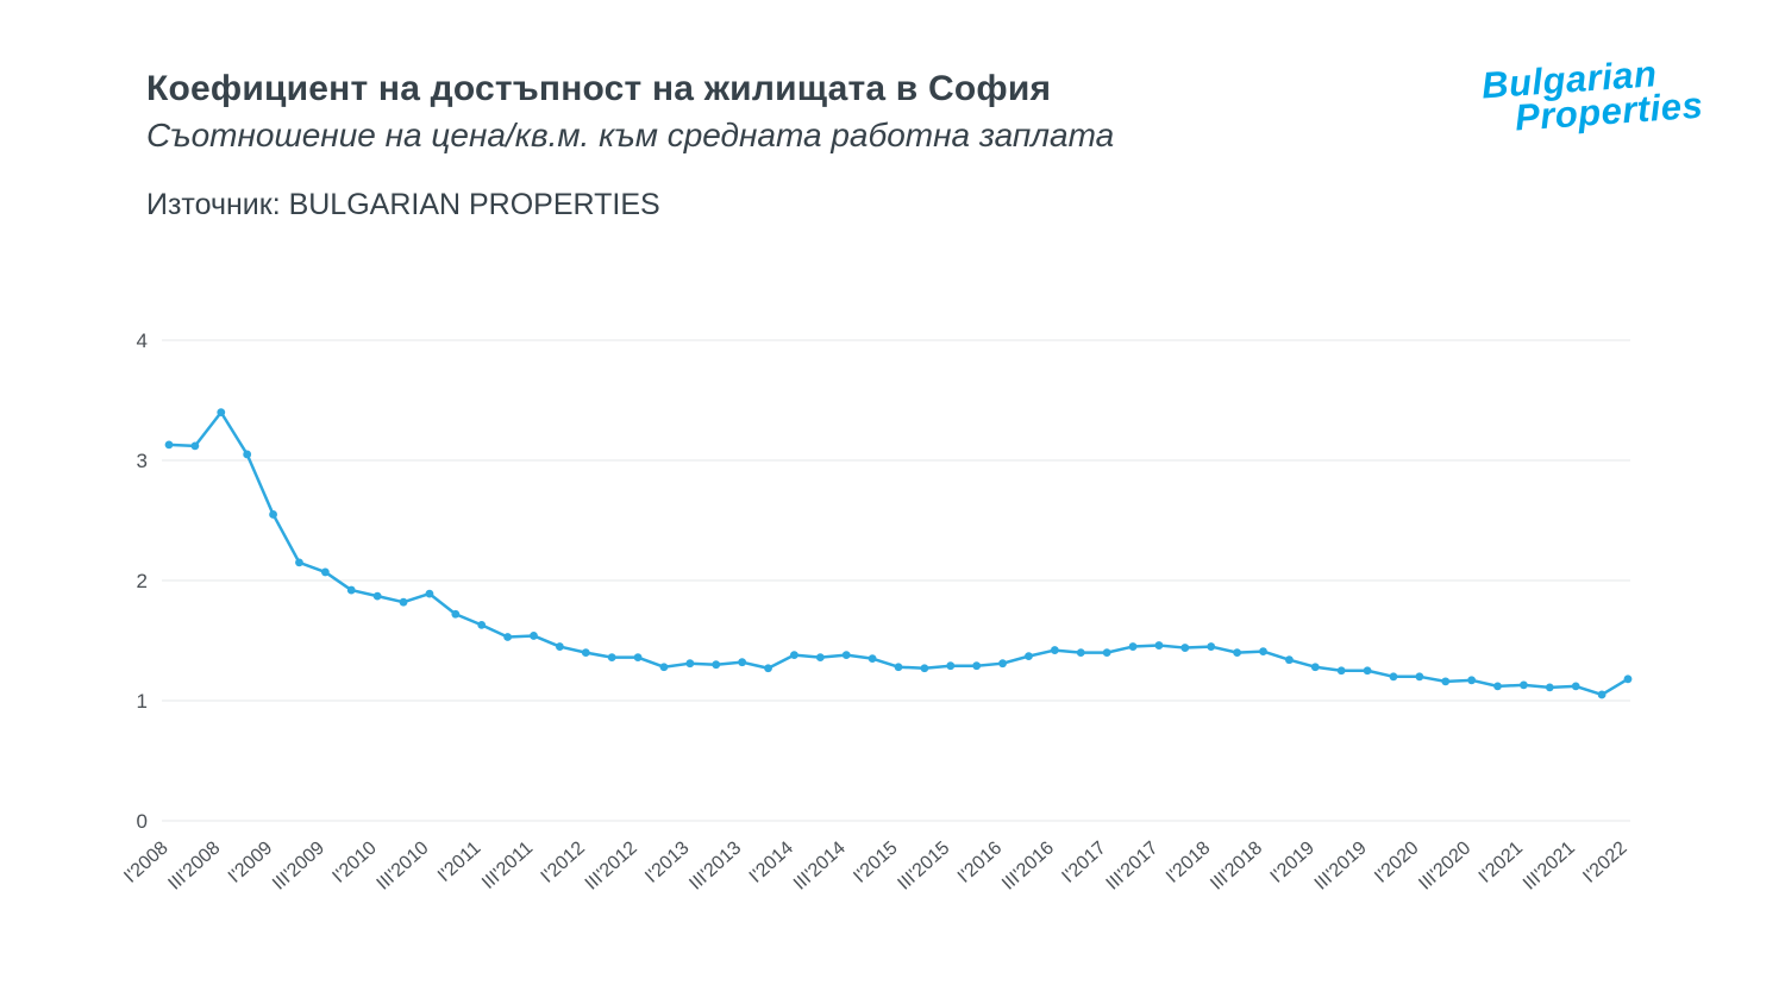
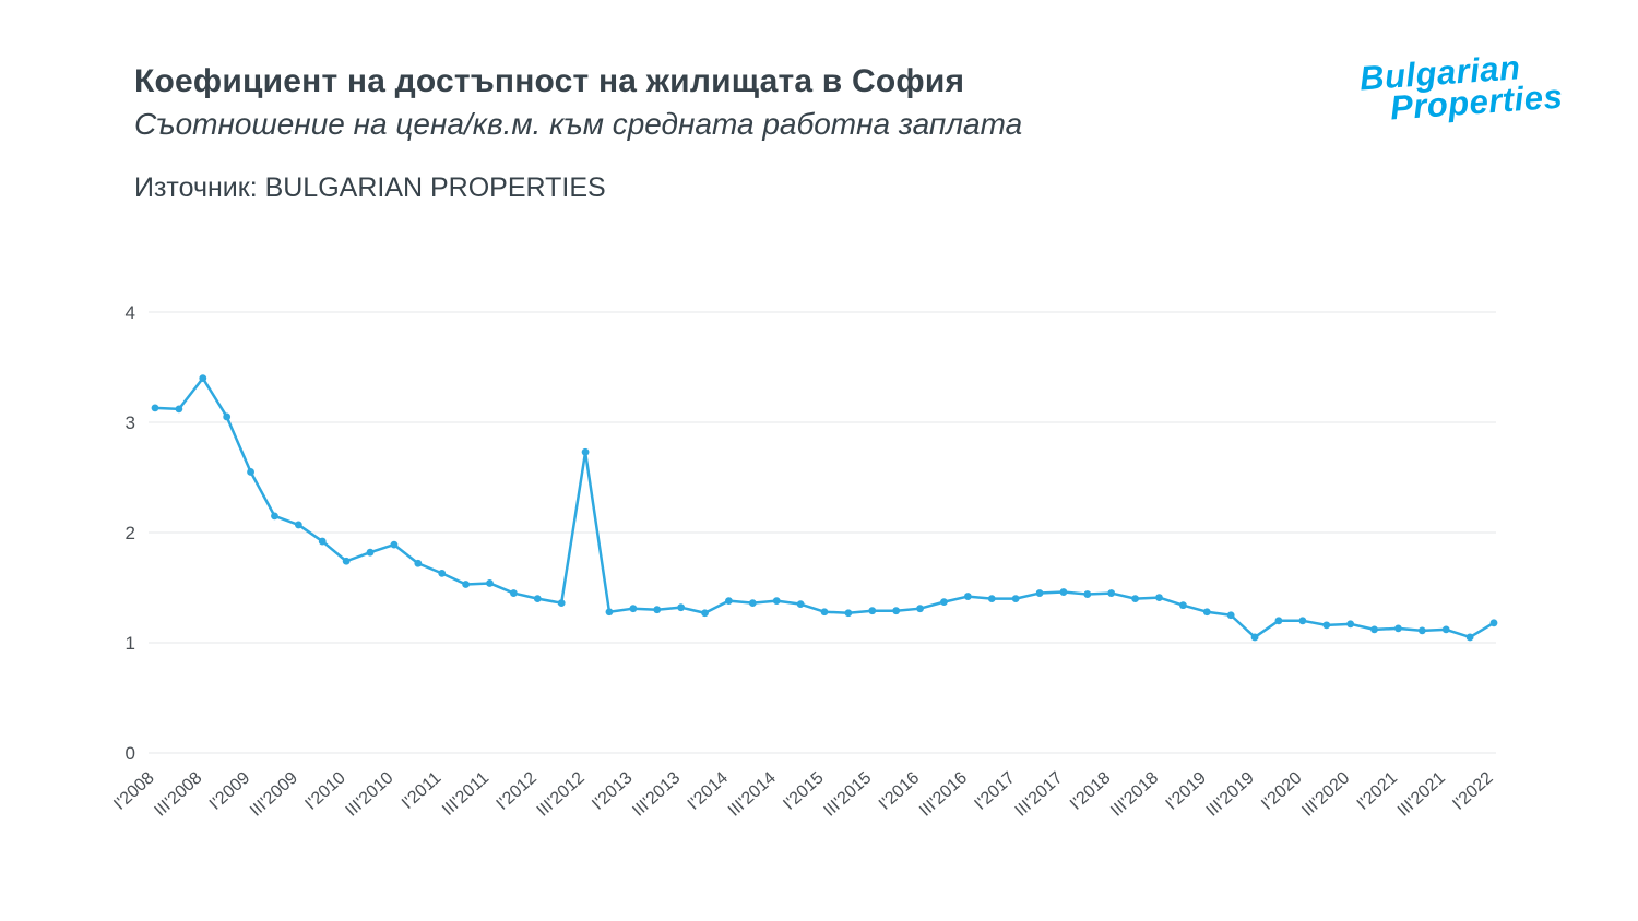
I'2010: 1.87 -> 1.74
III'2012: 1.36 -> 2.73
III'2019: 1.25 -> 1.05
